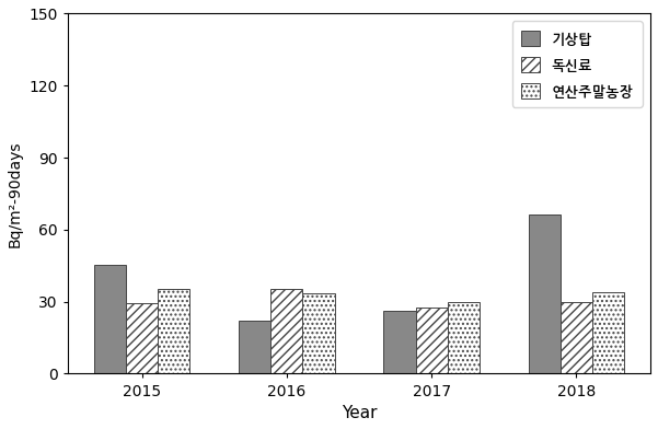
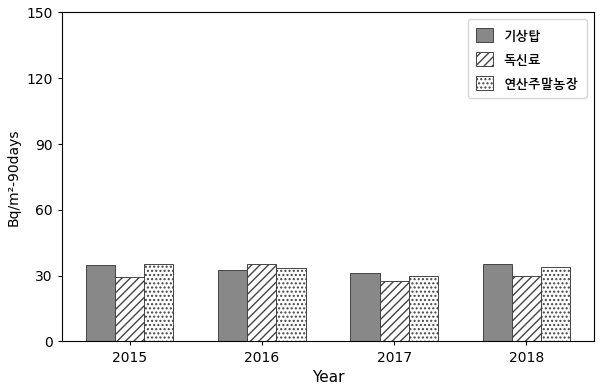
기상탑/2015: 45.5 -> 35.0
기상탑/2016: 22.0 -> 32.5
기상탑/2017: 26.0 -> 31.0
기상탑/2018: 66.5 -> 35.5
